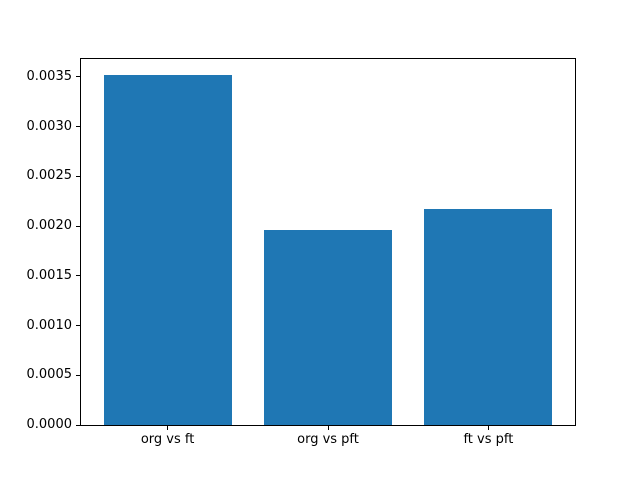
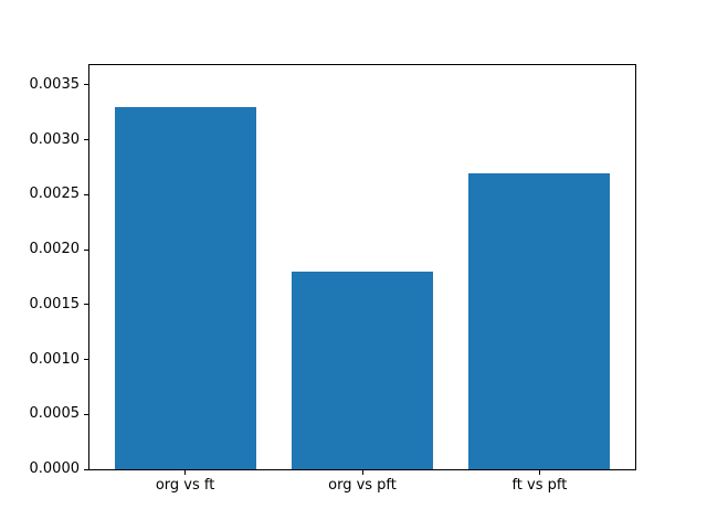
org vs ft: 0.0035 -> 0.0033
org vs pft: 0.0020 -> 0.0018
ft vs pft: 0.0022 -> 0.0027
